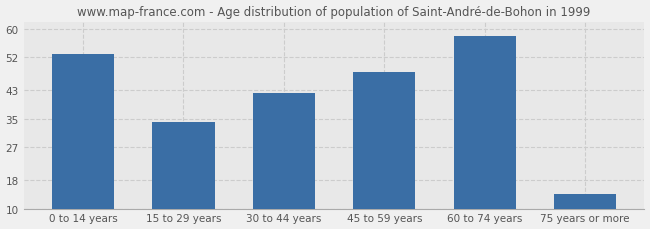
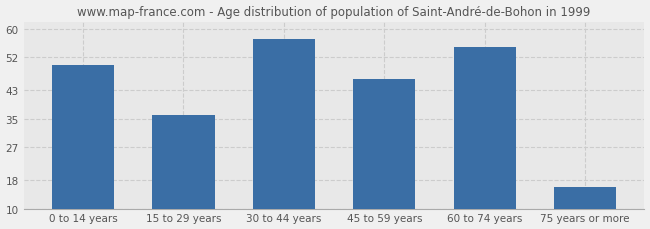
0 to 14 years: 53 -> 50
15 to 29 years: 34 -> 36
30 to 44 years: 42 -> 57
45 to 59 years: 48 -> 46
60 to 74 years: 58 -> 55
75 years or more: 14 -> 16
